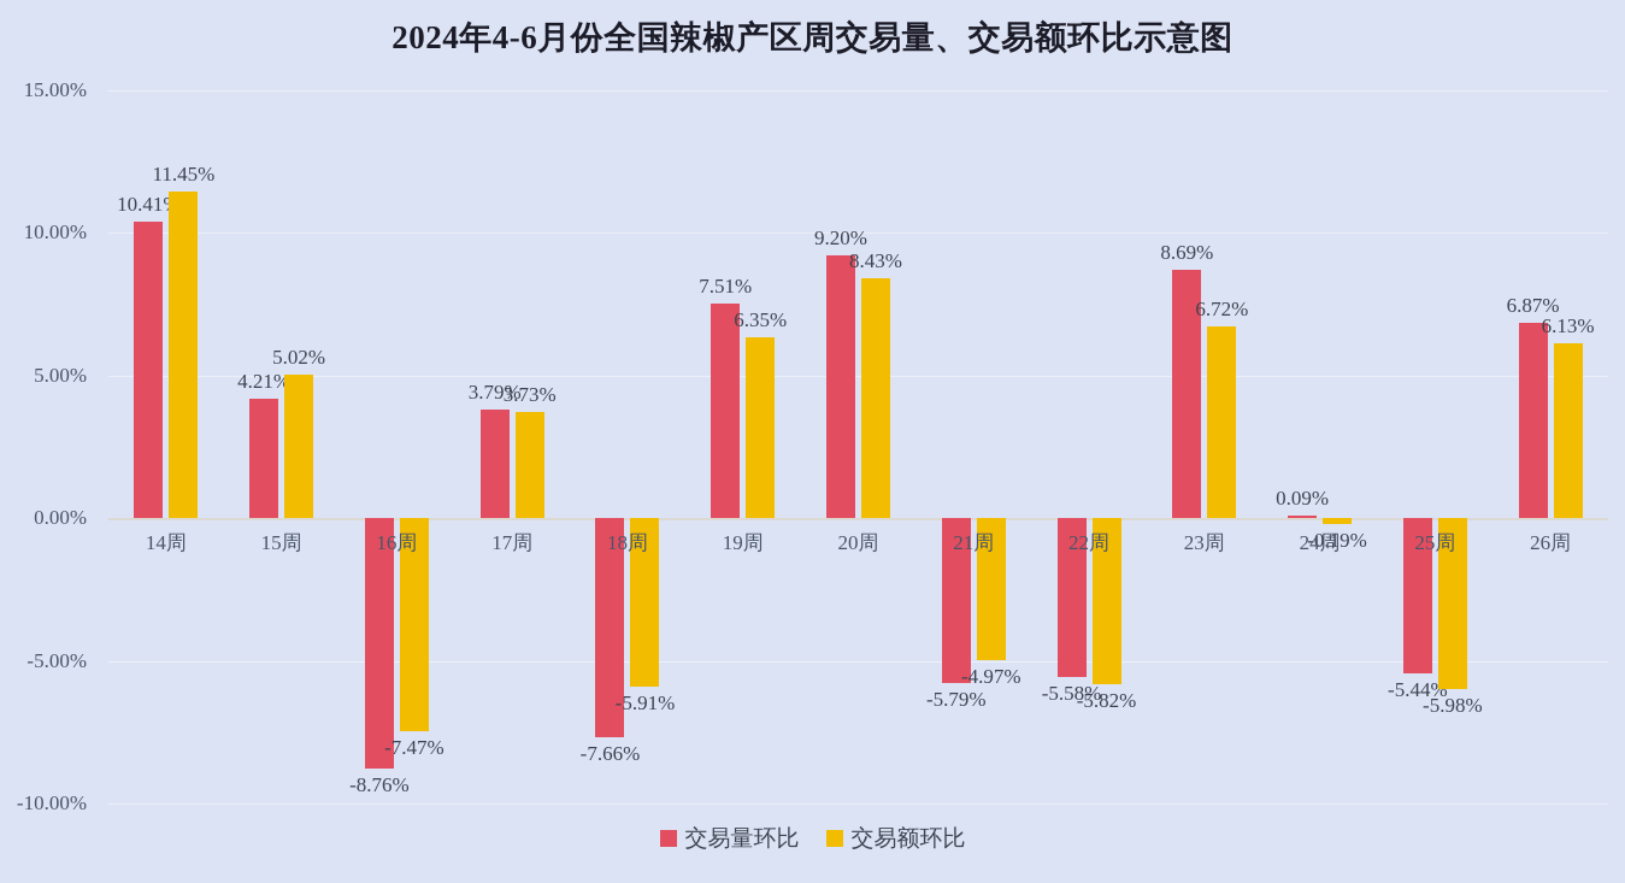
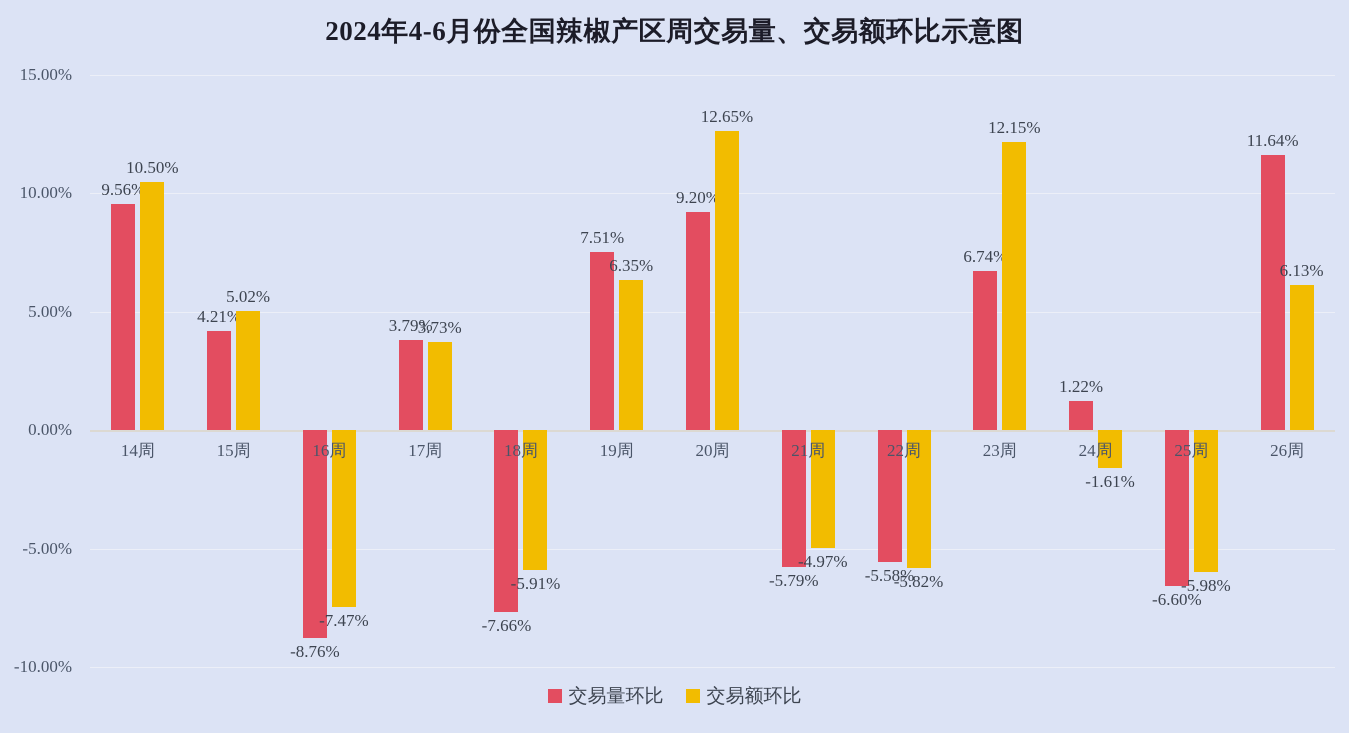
交易量环比/14周: 10.41% -> 9.56%
交易额环比/14周: 11.45% -> 10.50%
交易额环比/20周: 8.43% -> 12.65%
交易量环比/23周: 8.69% -> 6.74%
交易额环比/23周: 6.72% -> 12.15%
交易量环比/24周: 0.09% -> 1.22%
交易额环比/24周: -0.19% -> -1.61%
交易量环比/25周: -5.44% -> -6.60%
交易量环比/26周: 6.87% -> 11.64%
